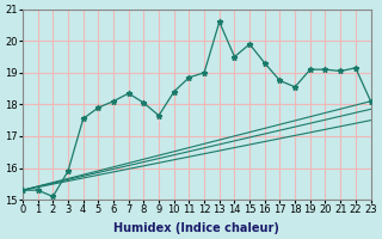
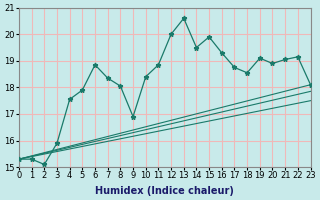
6: 18.10 -> 18.85
9: 17.65 -> 16.90
12: 19.00 -> 20.00
20: 19.10 -> 18.90
